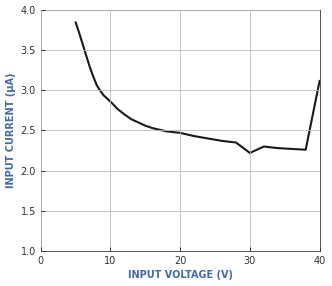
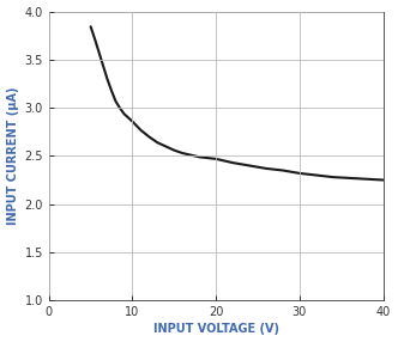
30: 2.22 -> 2.32
40: 3.12 -> 2.25
